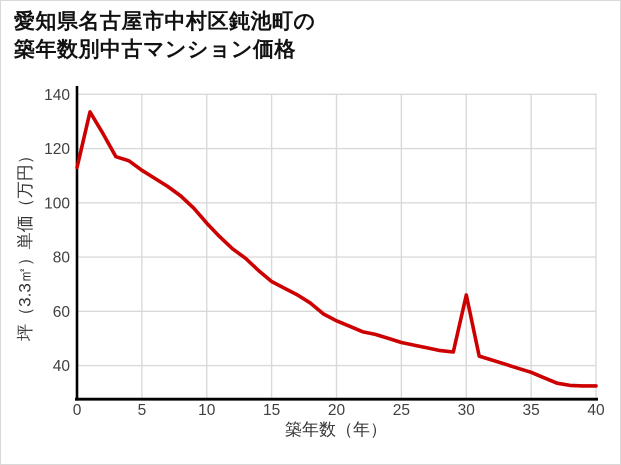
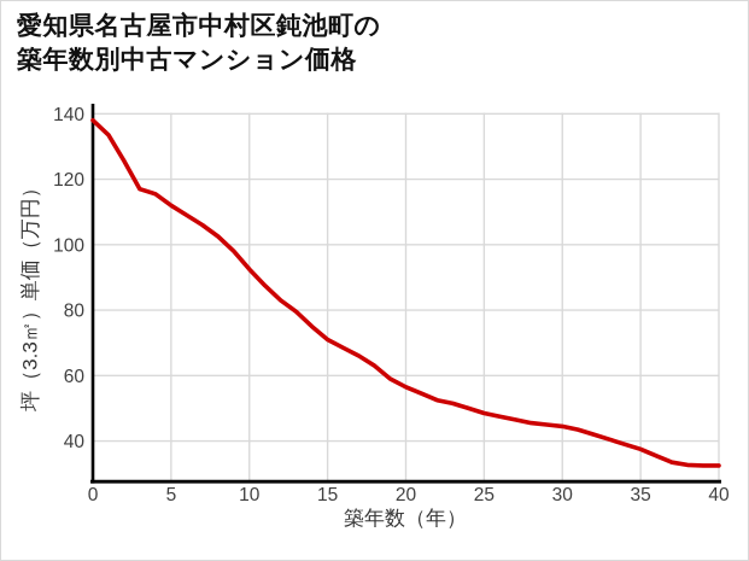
0: 113 -> 138
30: 66 -> 44
